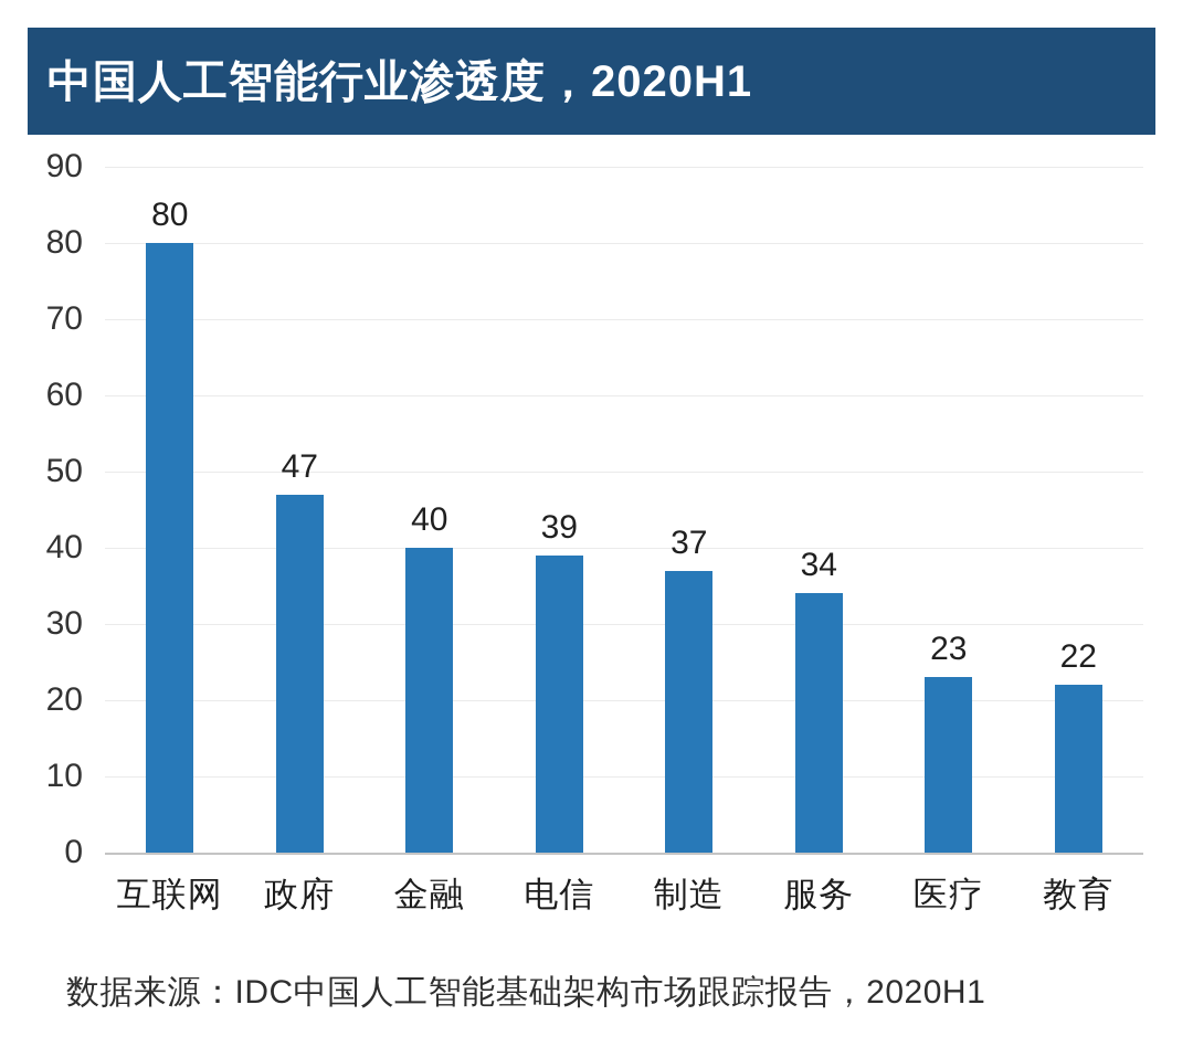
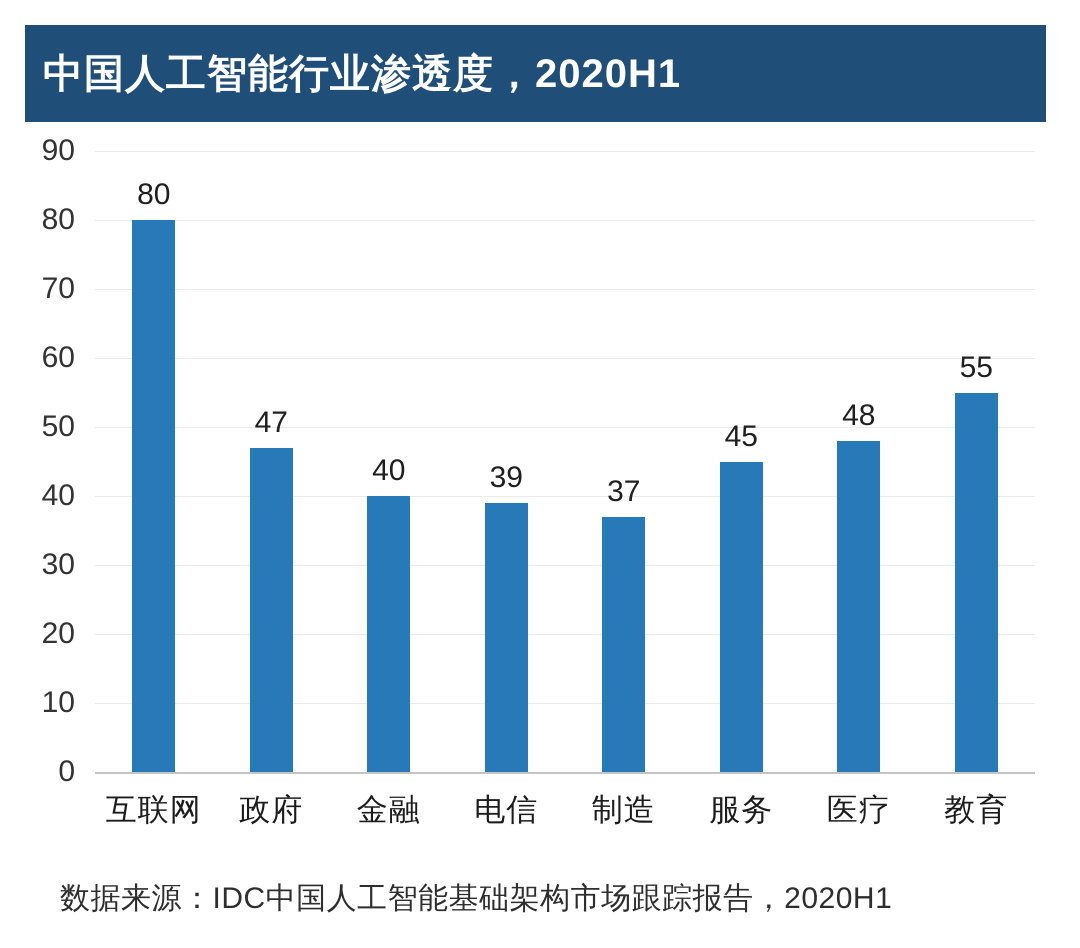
服务: 34 -> 45
医疗: 23 -> 48
教育: 22 -> 55
